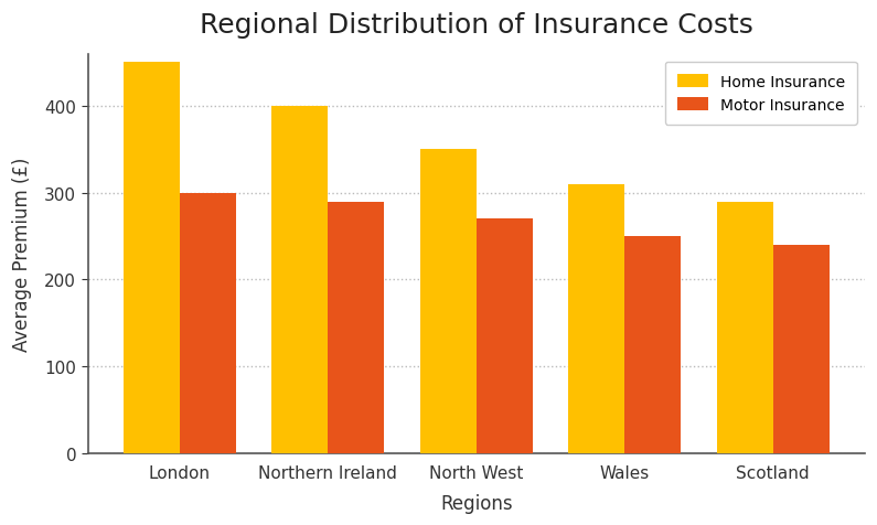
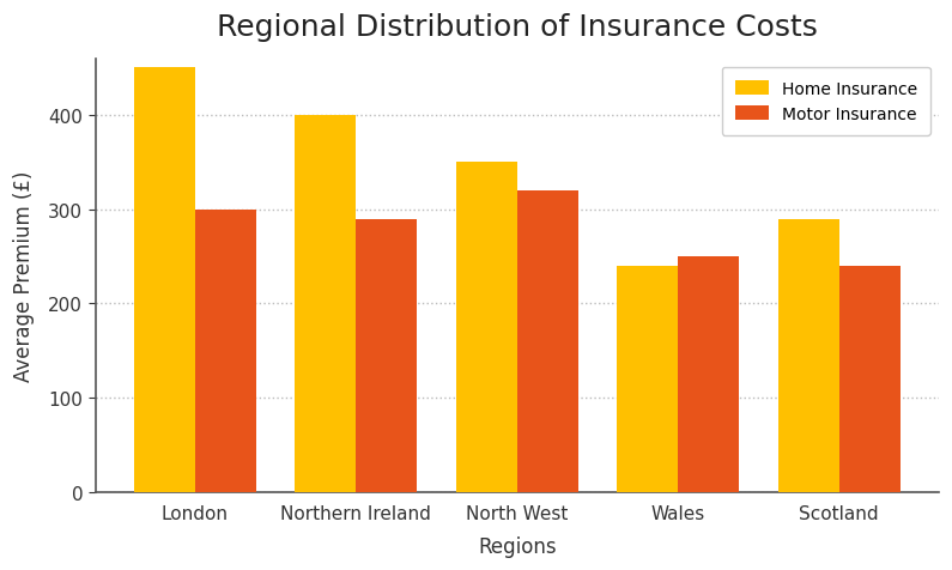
Motor Insurance/North West: 270 -> 320
Home Insurance/Wales: 310 -> 240
